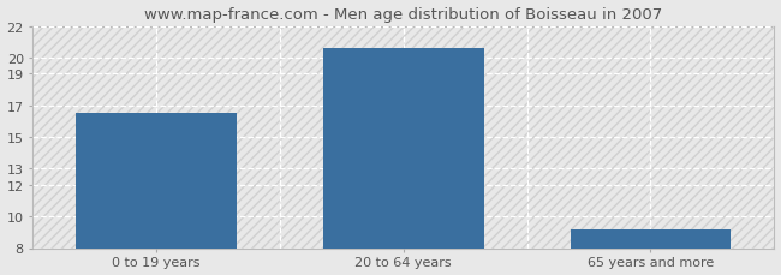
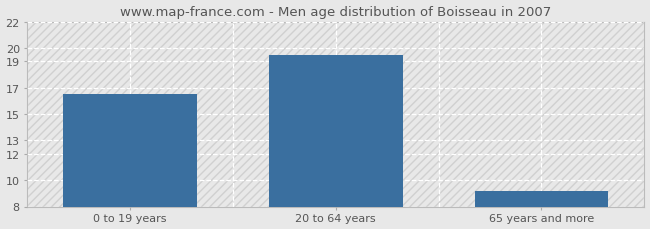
20 to 64 years: 20.6 -> 19.5
